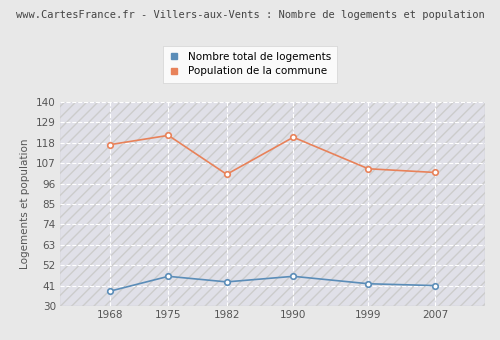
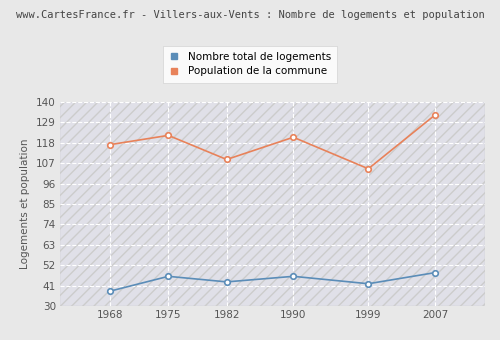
Population de la commune/1982: 101 -> 109
Nombre total de logements/2007: 41 -> 48
Population de la commune/2007: 102 -> 133
